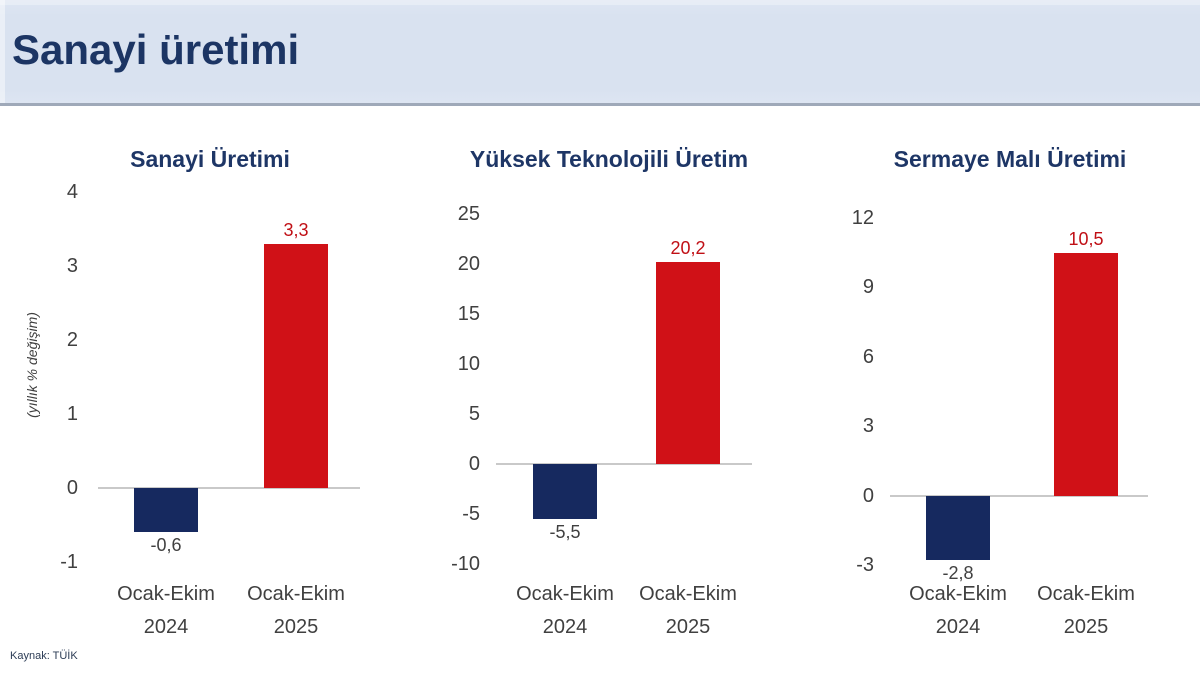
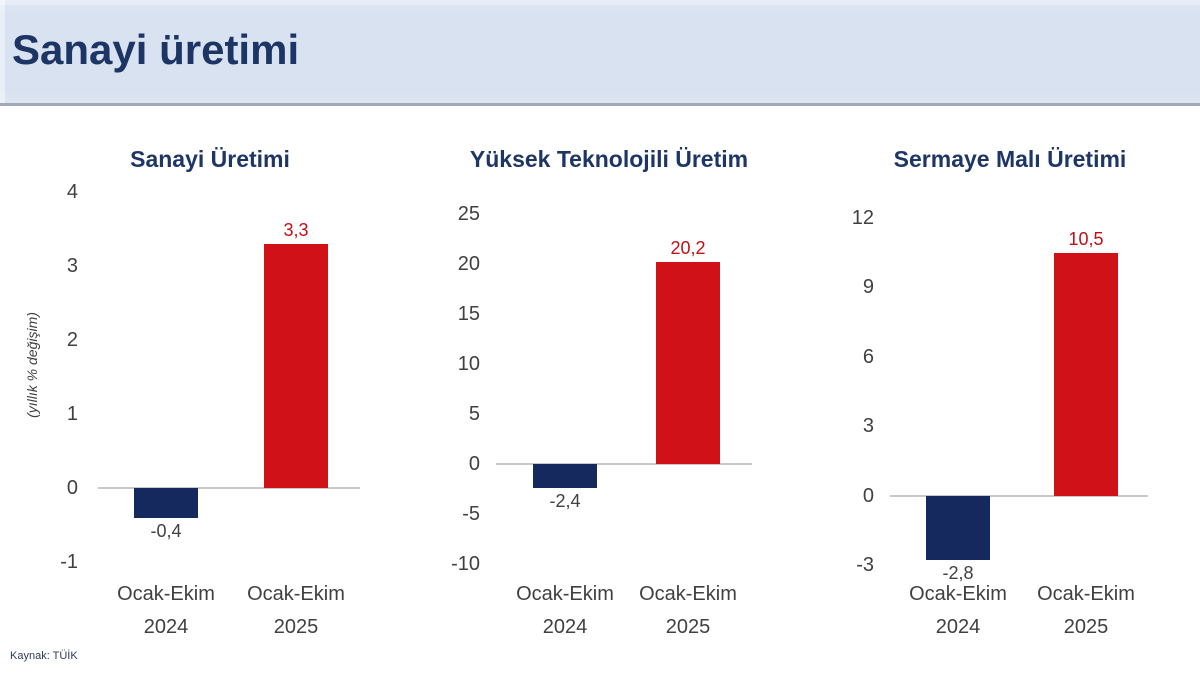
Sanayi Üretimi/Ocak-Ekim 2024: -0,6 -> -0,4
Yüksek Teknolojili Üretim/Ocak-Ekim 2024: -5,5 -> -2,4
